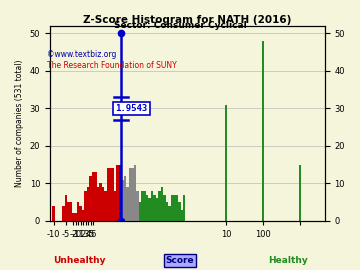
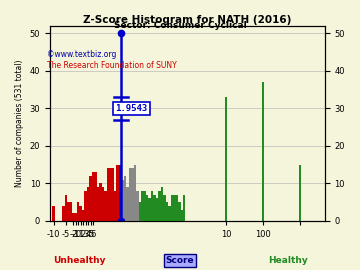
10: 31 -> 33
100: 48 -> 37
